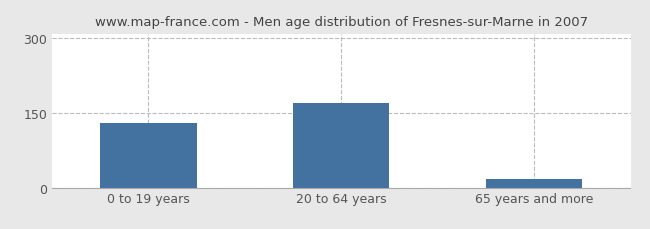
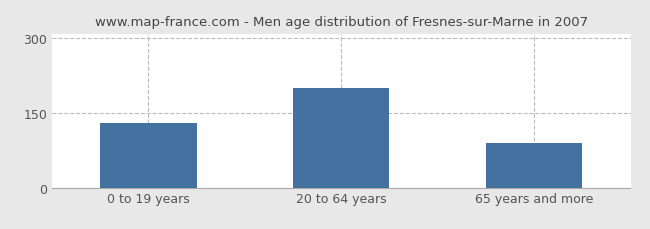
20 to 64 years: 170 -> 200
65 years and more: 17 -> 90
